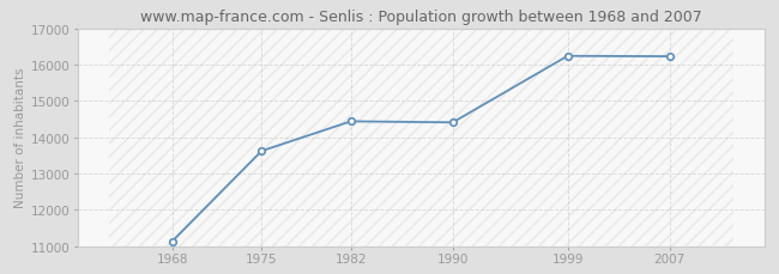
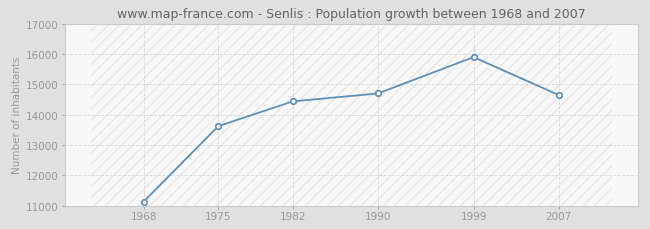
1990: 14410 -> 14700
1999: 16240 -> 15900
2007: 16230 -> 14650
